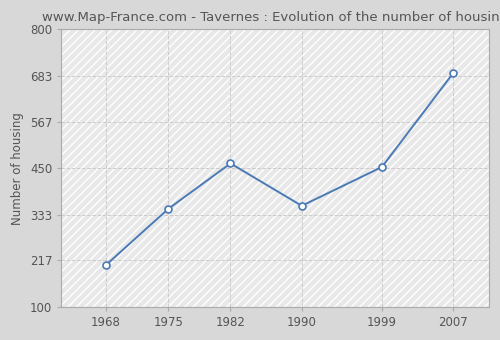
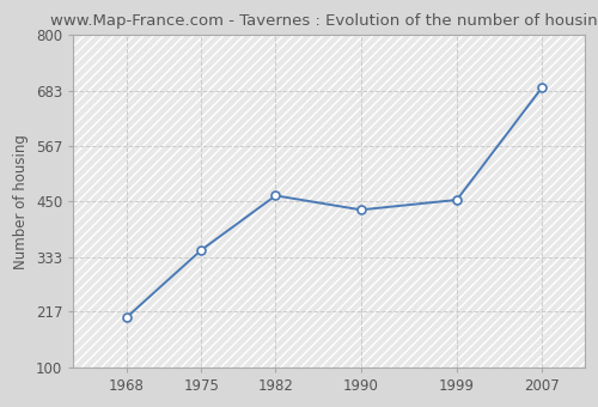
1990: 355 -> 432
